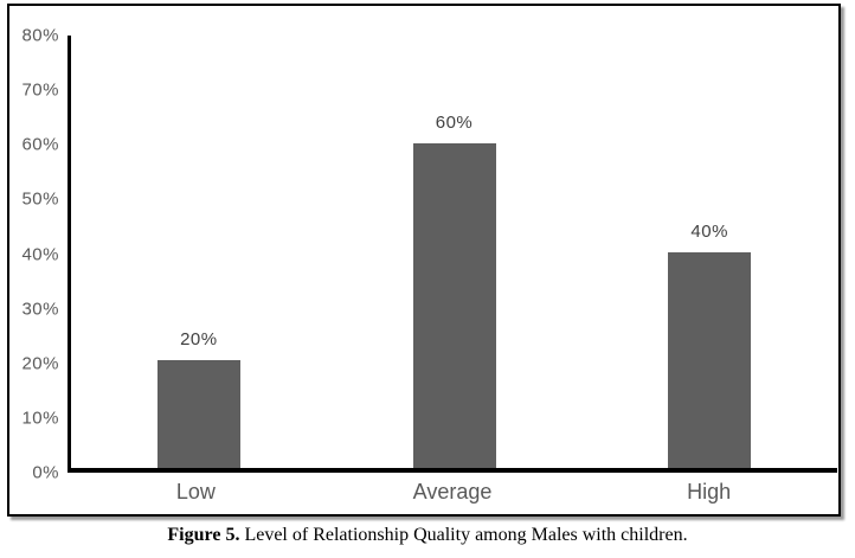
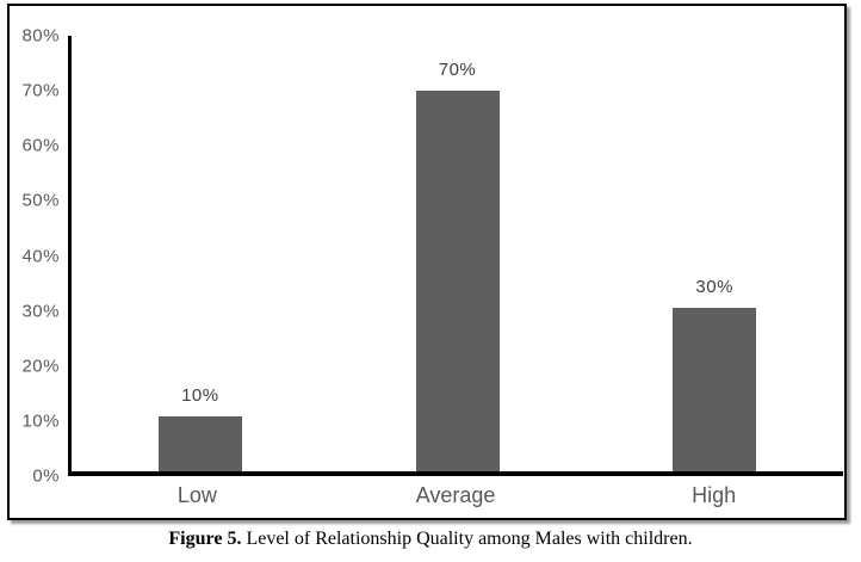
Low: 20% -> 10%
Average: 60% -> 70%
High: 40% -> 30%
